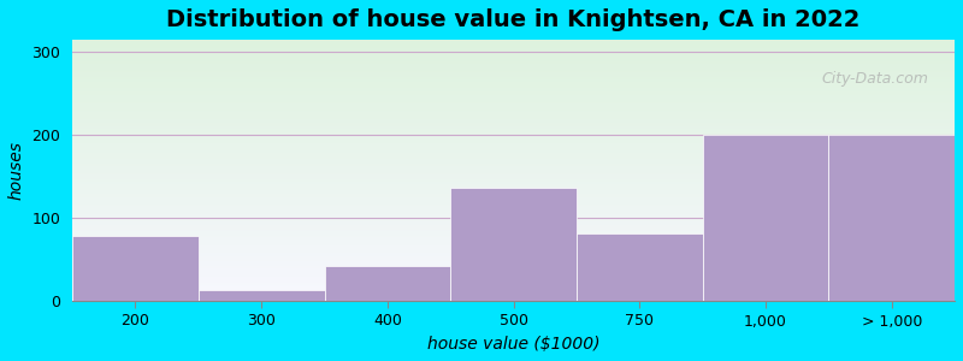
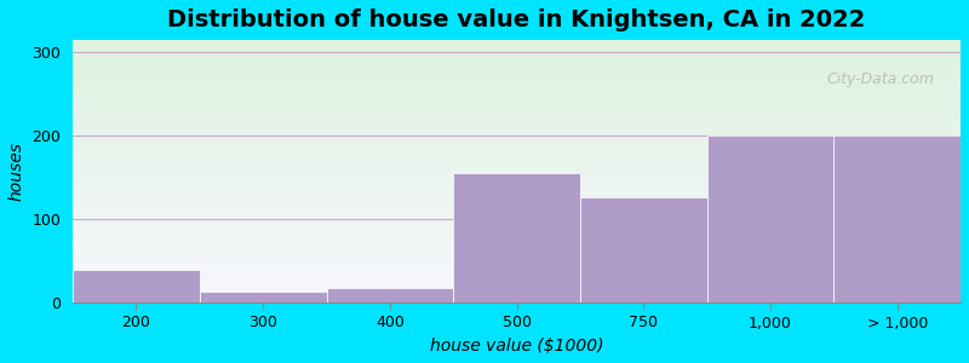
200: 78 -> 40
400: 42 -> 18
500: 136 -> 155
750: 82 -> 127
